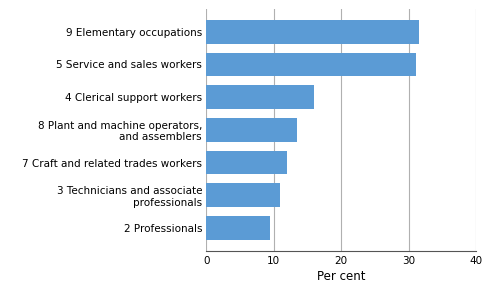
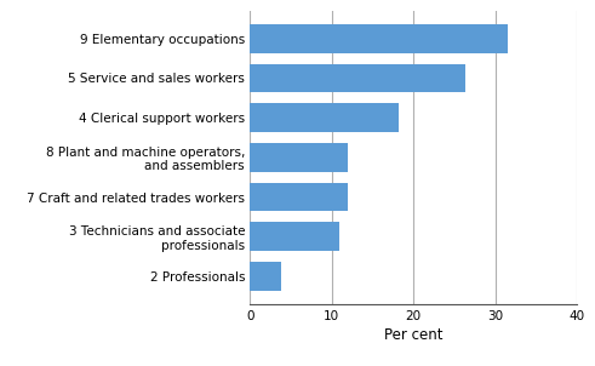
5 Service and sales workers: 31.0 -> 26.4
4 Clerical support workers: 16.0 -> 18.2
8 Plant and machine operators, and assemblers: 13.5 -> 12.0
2 Professionals: 9.5 -> 3.8
